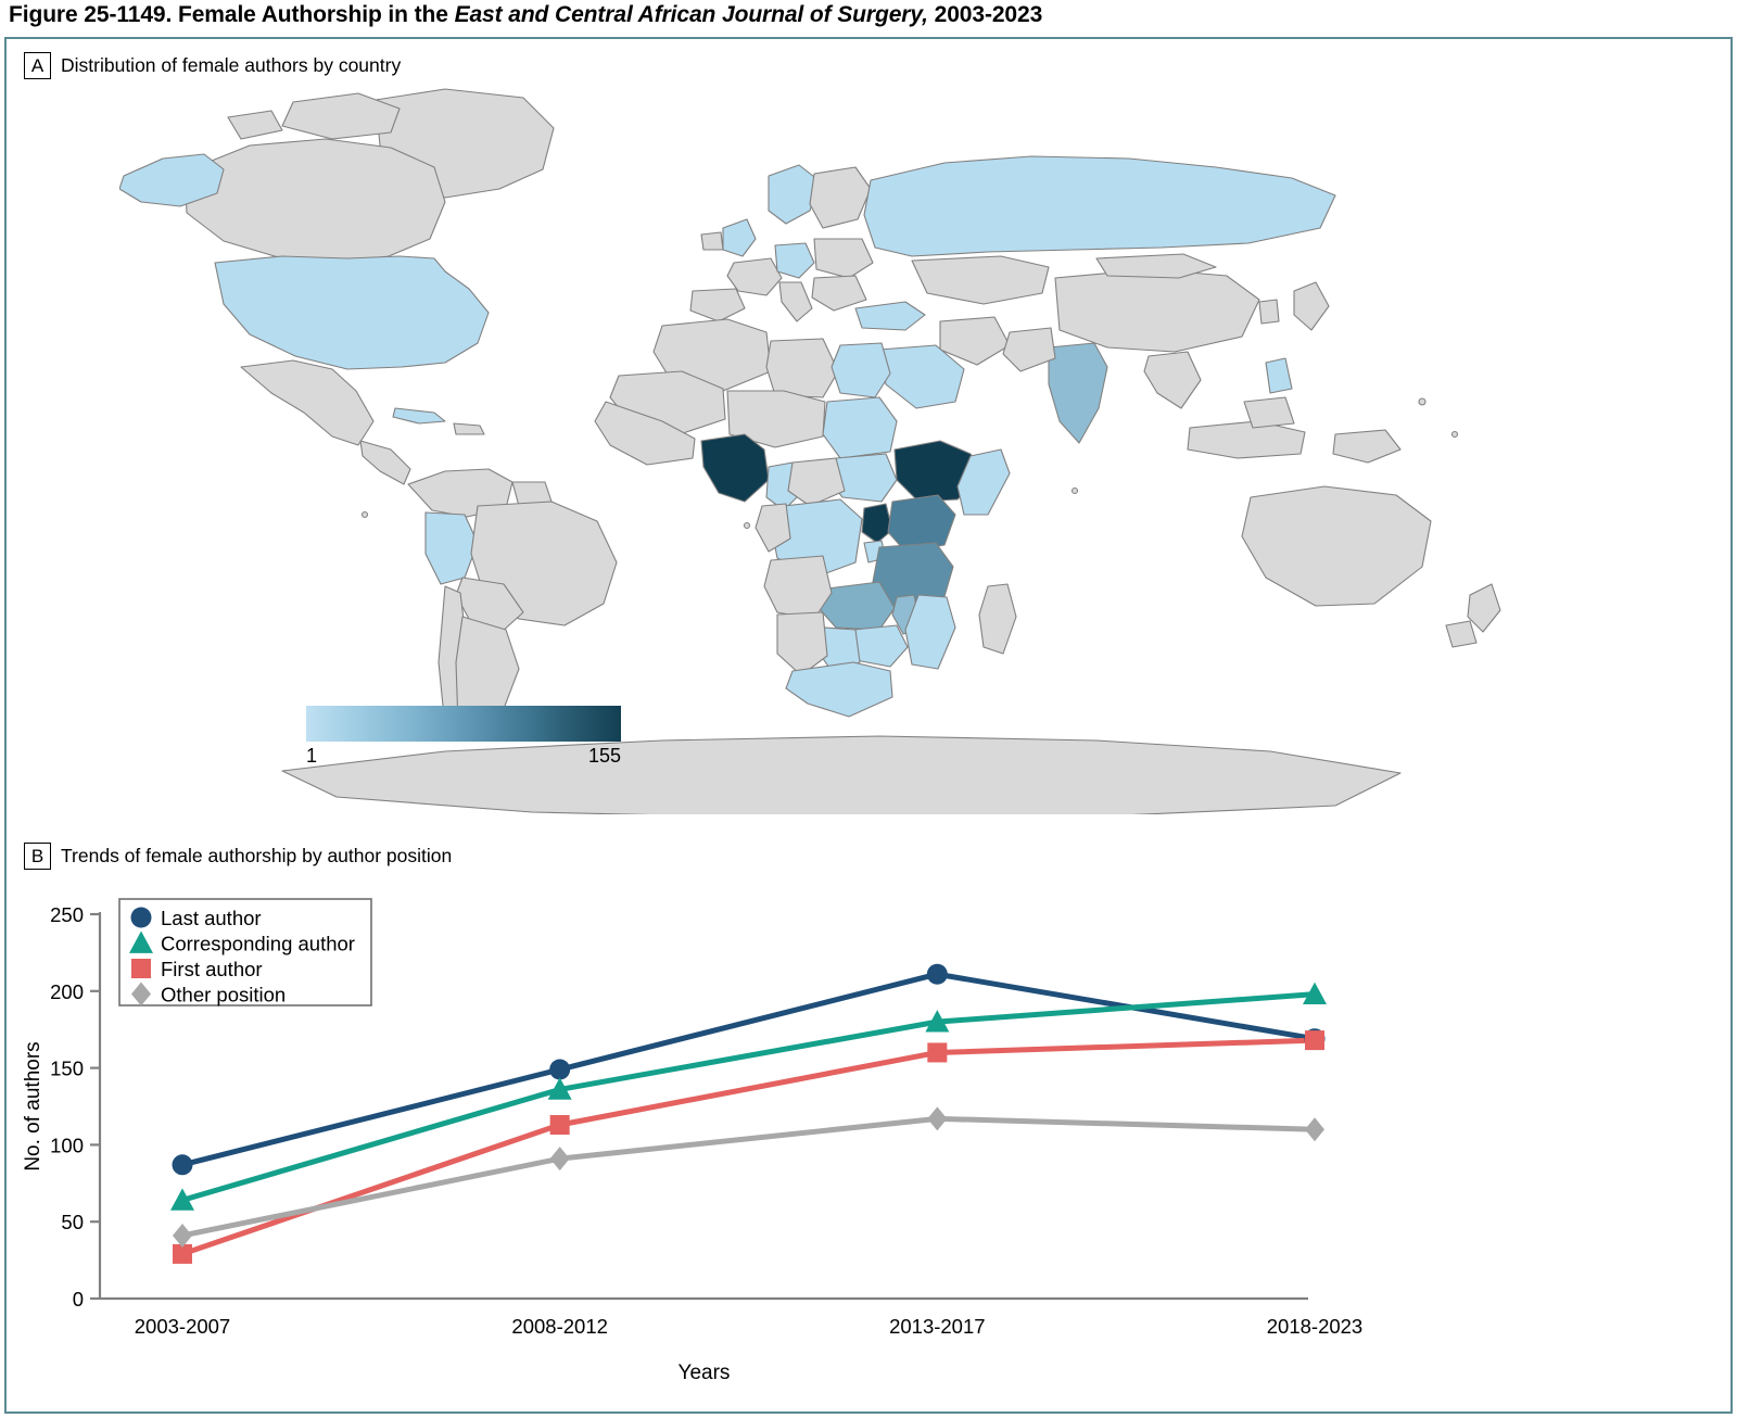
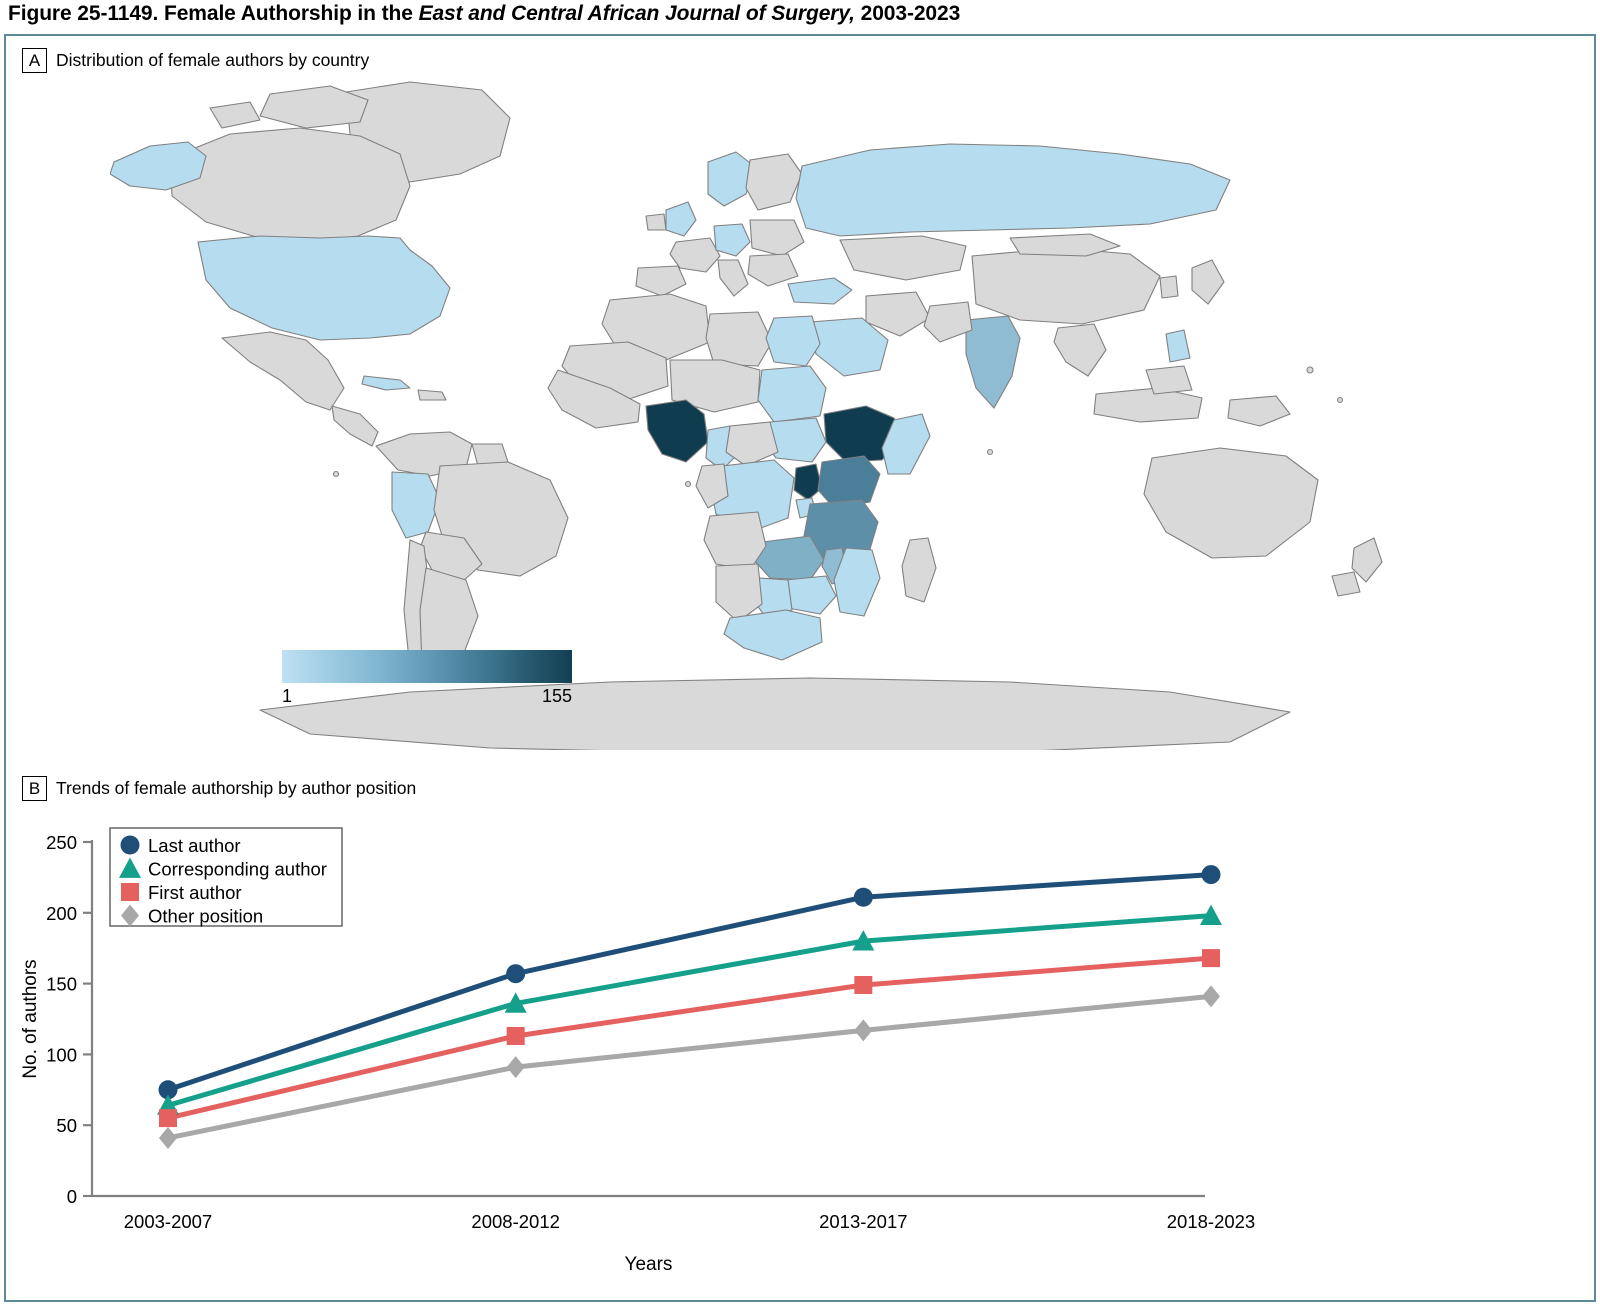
Last author/2003-2007: 87 -> 75
First author/2003-2007: 29 -> 55
Last author/2008-2012: 149 -> 157
First author/2013-2017: 160 -> 149
Last author/2018-2023: 169 -> 227
Other position/2018-2023: 110 -> 141
